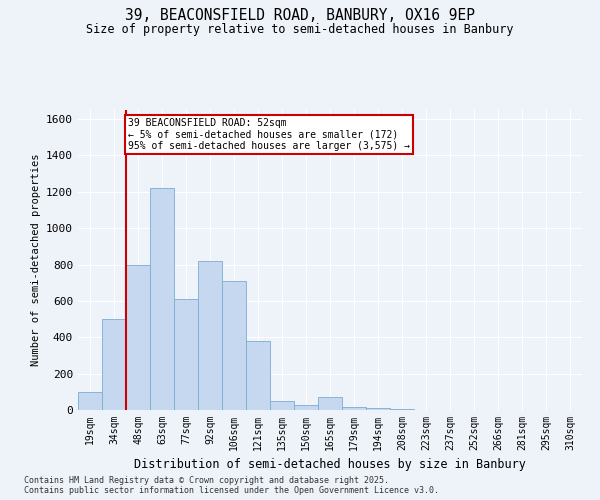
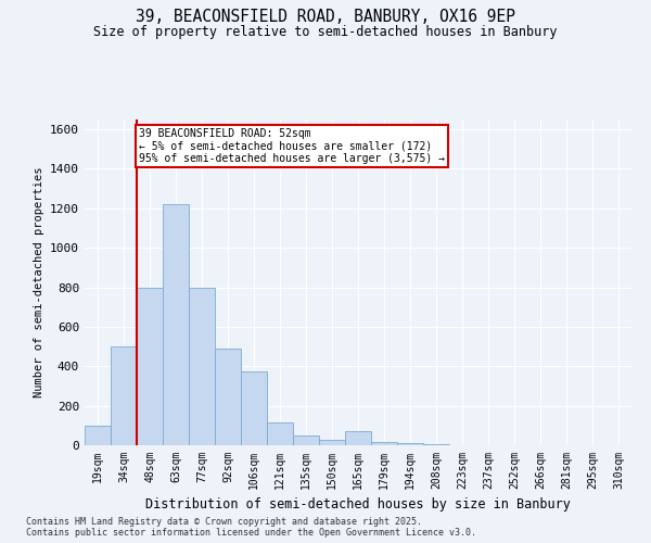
77sqm: 610 -> 800
92sqm: 820 -> 490
106sqm: 710 -> 380
121sqm: 380 -> 120
